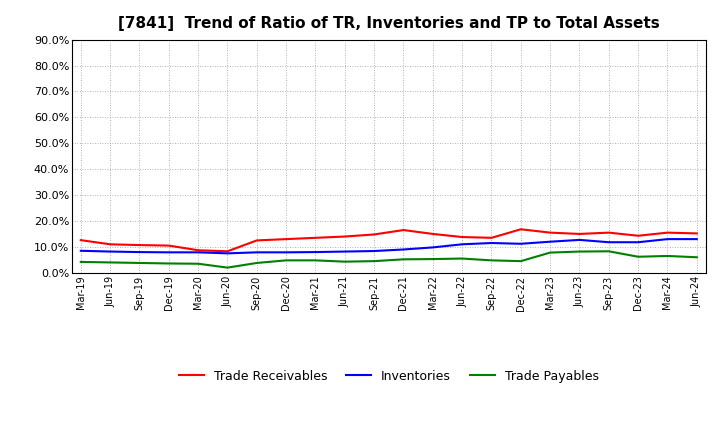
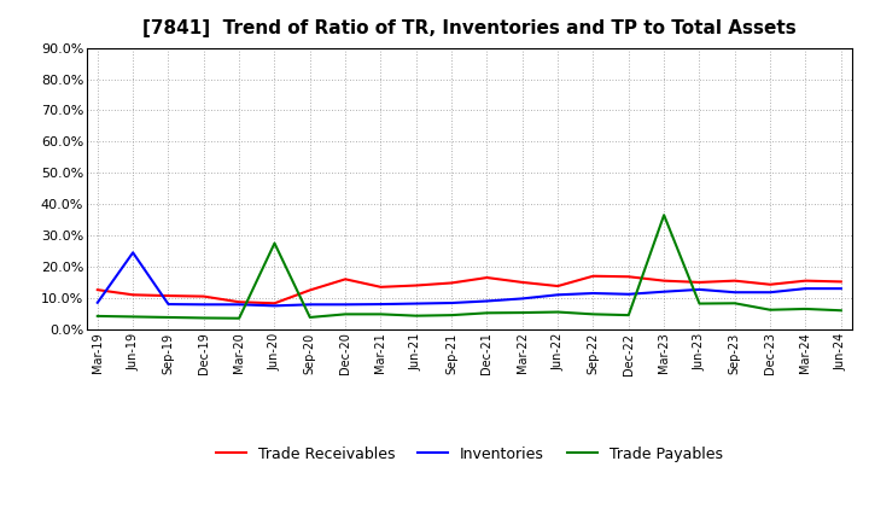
Inventories/Jun-19: 8.2% -> 24.5%
Trade Payables/Jun-20: 2.0% -> 27.5%
Trade Receivables/Dec-20: 13.0% -> 16.0%
Trade Receivables/Sep-22: 13.5% -> 17.0%
Trade Payables/Mar-23: 7.8% -> 36.5%
